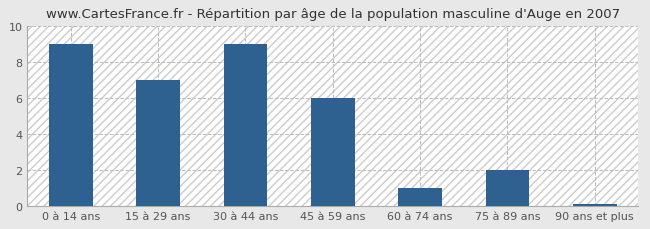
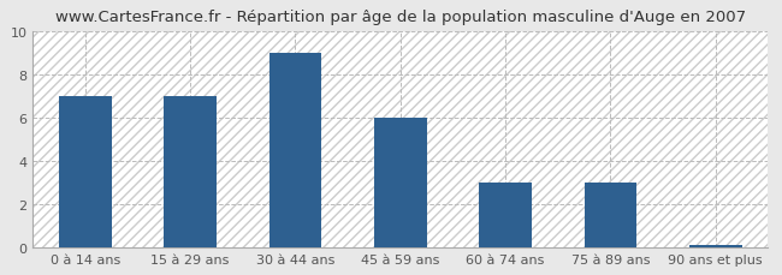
0 à 14 ans: 9.0 -> 7.0
60 à 74 ans: 1.0 -> 3.0
75 à 89 ans: 2.0 -> 3.0
